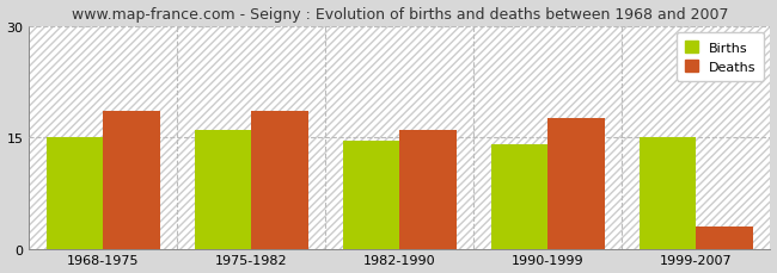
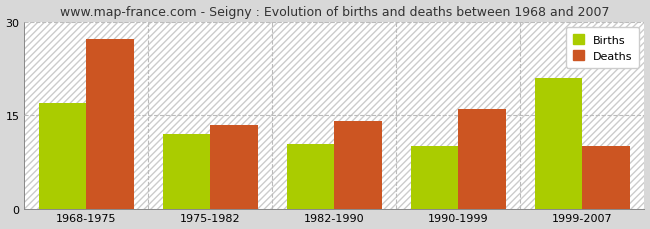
Births/1968-1975: 15.0 -> 17.0
Deaths/1968-1975: 18.5 -> 27.2
Births/1975-1982: 16.0 -> 12.0
Deaths/1975-1982: 18.5 -> 13.4
Births/1982-1990: 14.5 -> 10.4
Deaths/1982-1990: 16.0 -> 14.0
Births/1990-1999: 14.0 -> 10.0
Deaths/1990-1999: 17.5 -> 16.0
Births/1999-2007: 15.0 -> 21.0
Deaths/1999-2007: 3.0 -> 10.0
